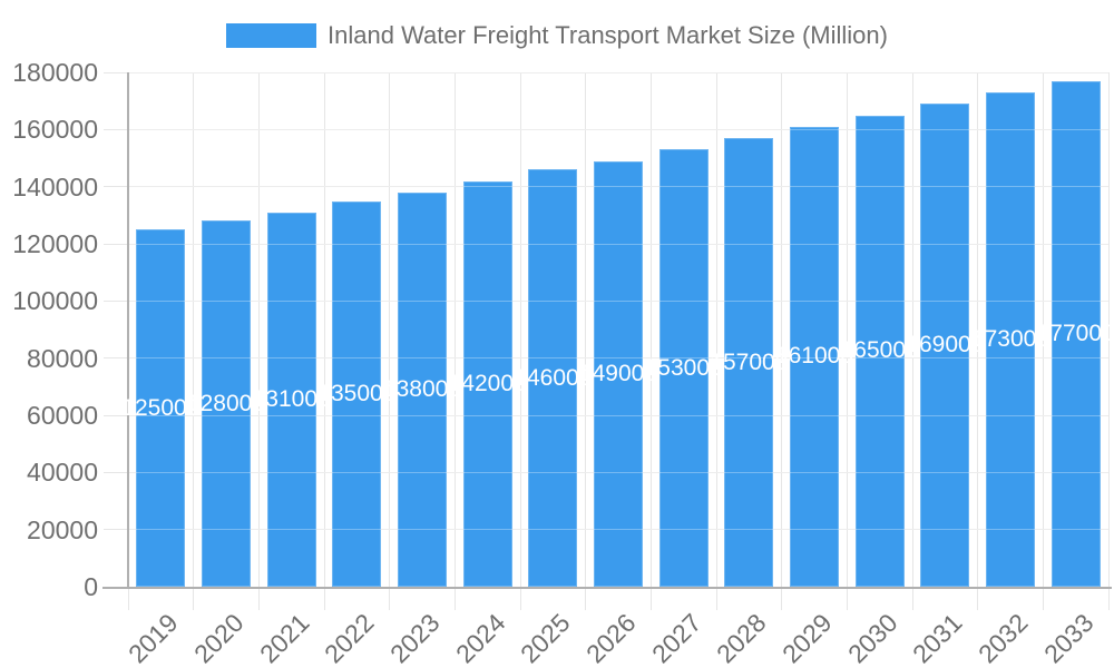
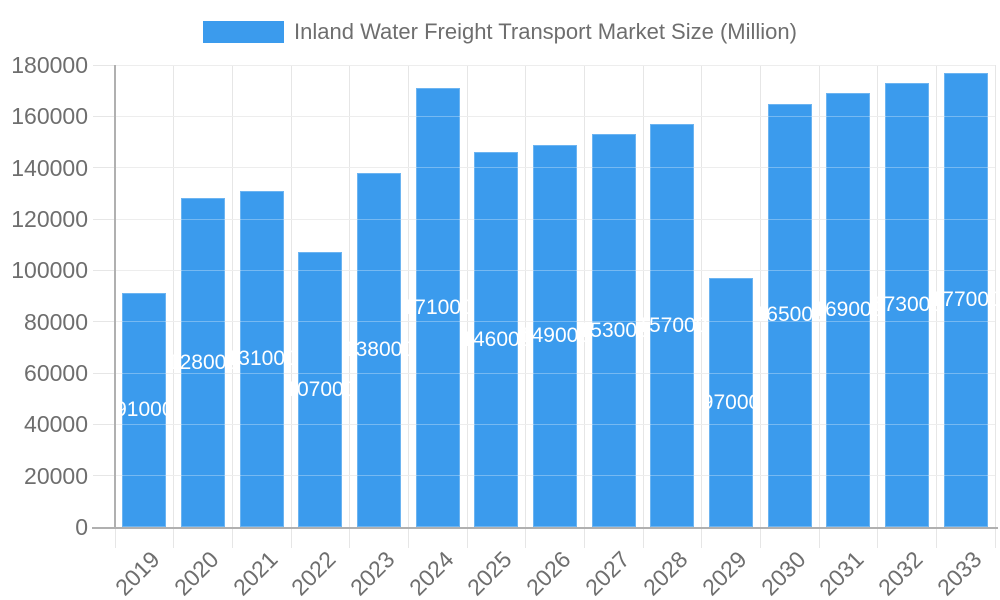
2019: 125000 -> 91000
2022: 135000 -> 107000
2024: 142000 -> 171000
2029: 161000 -> 97000
